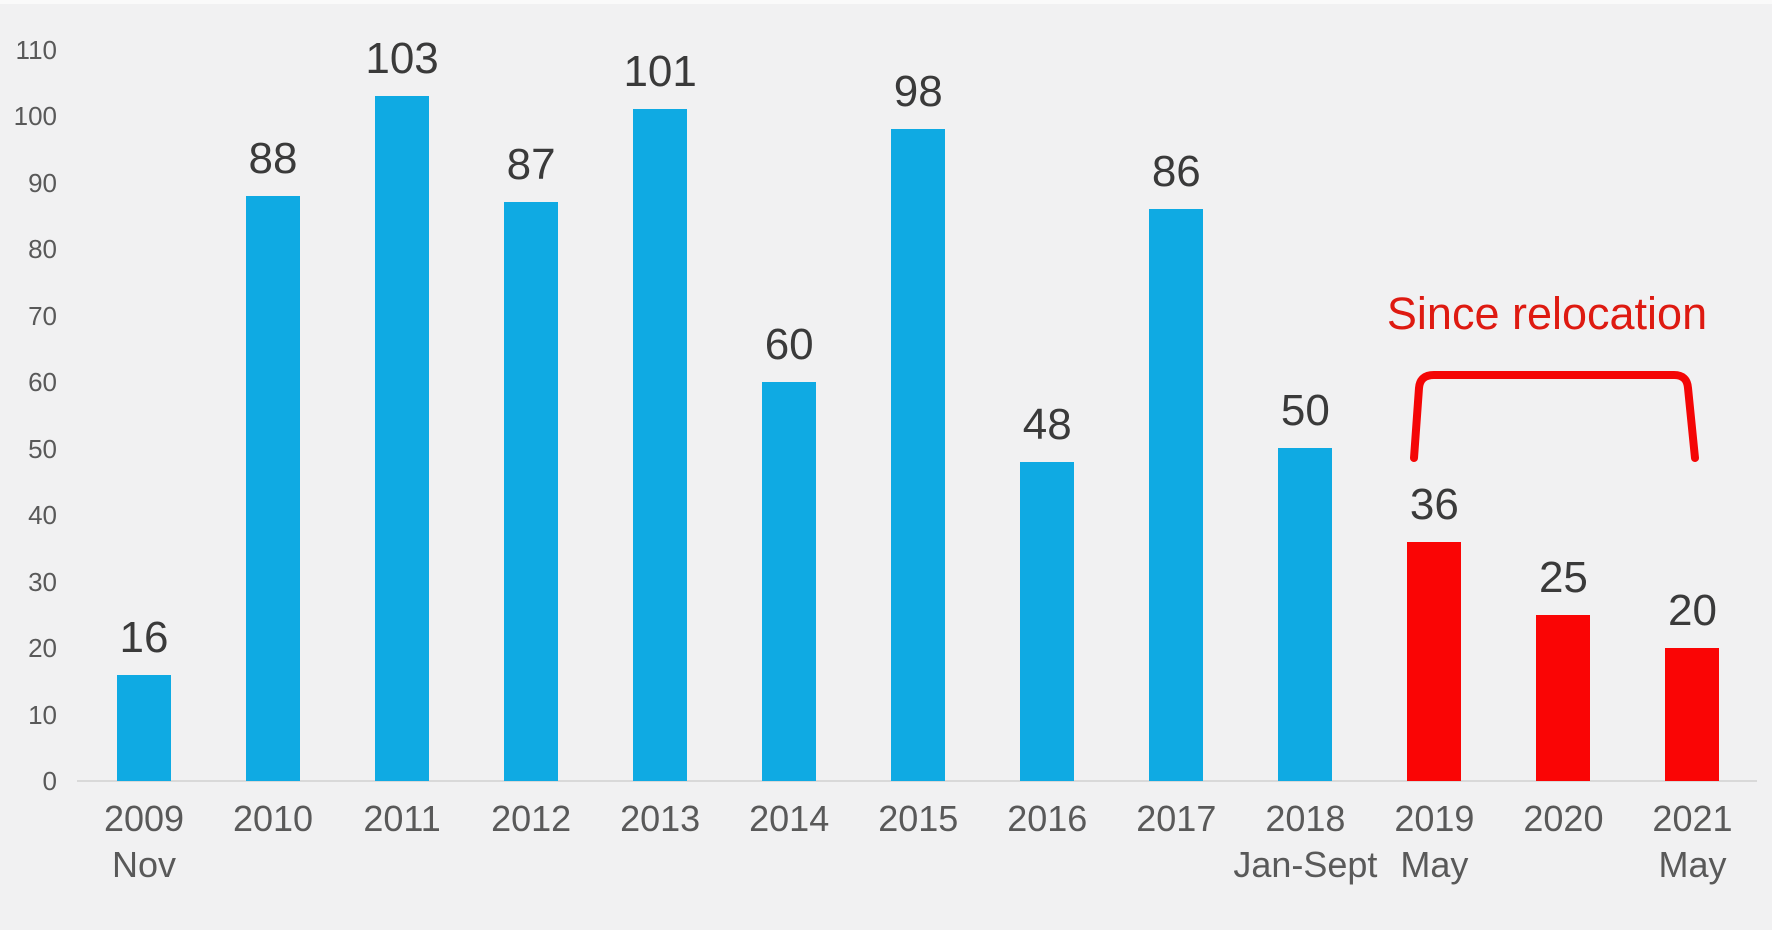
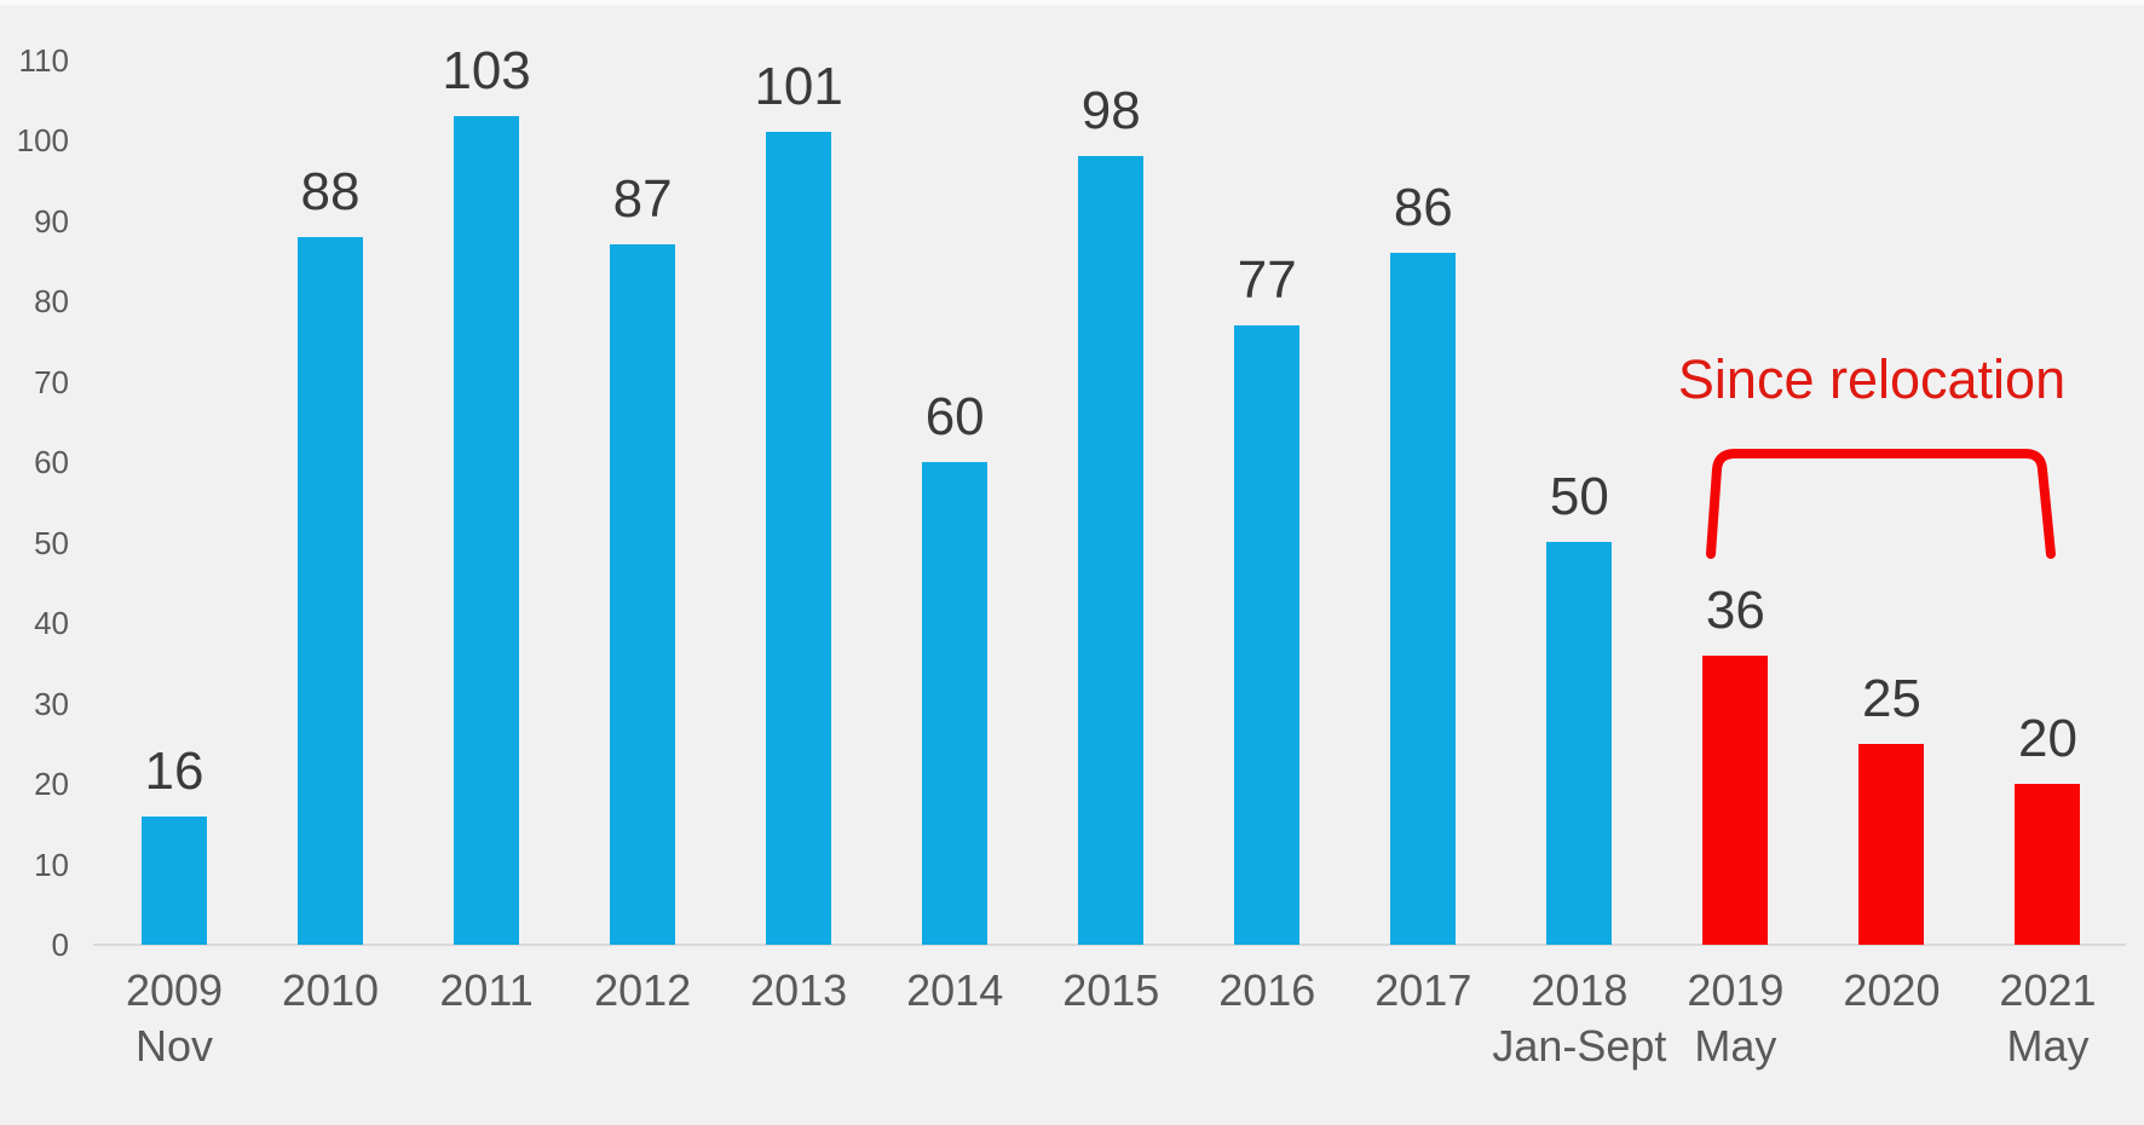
2016: 48 -> 77
